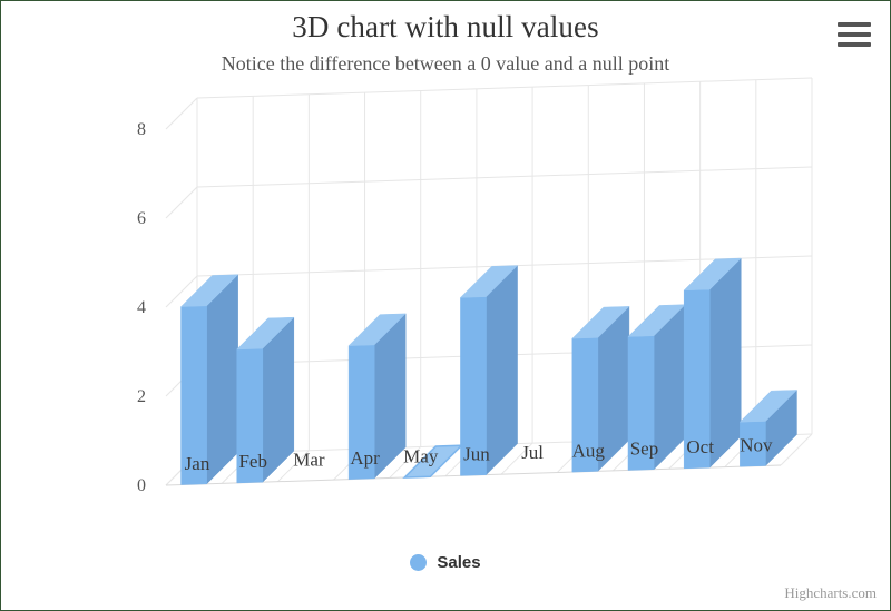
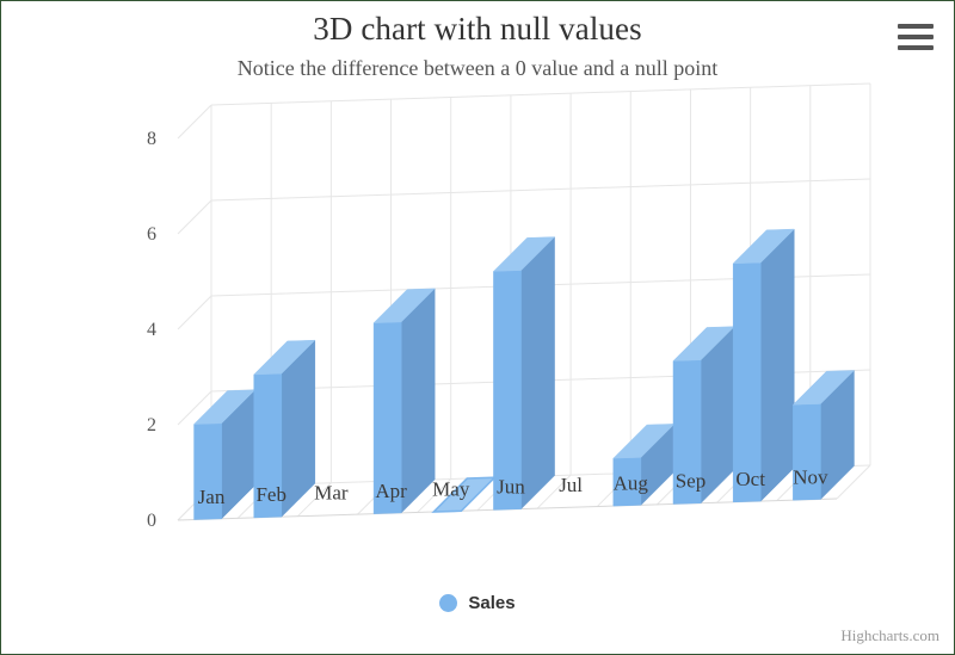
Jan: 4 -> 2
Apr: 3 -> 4
Jun: 4 -> 5
Aug: 3 -> 1
Oct: 4 -> 5
Nov: 1 -> 2
